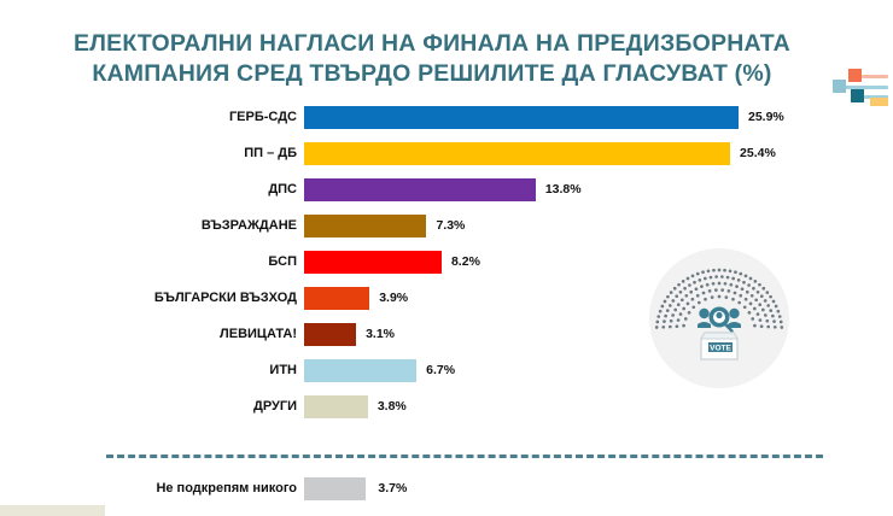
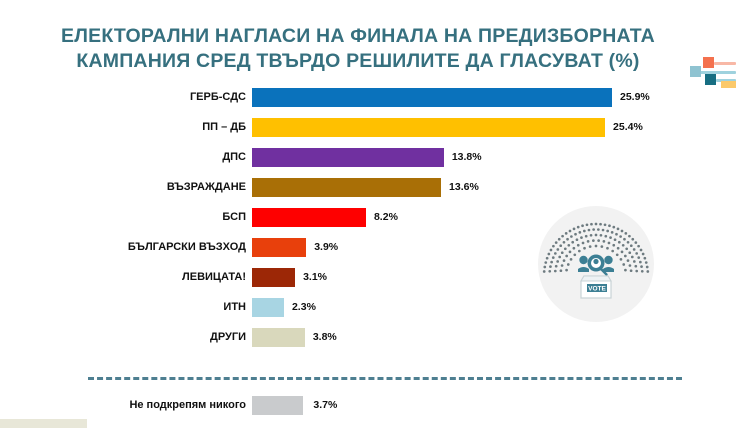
ВЪЗРАЖДАНЕ: 7.3% -> 13.6%
ИТН: 6.7% -> 2.3%
